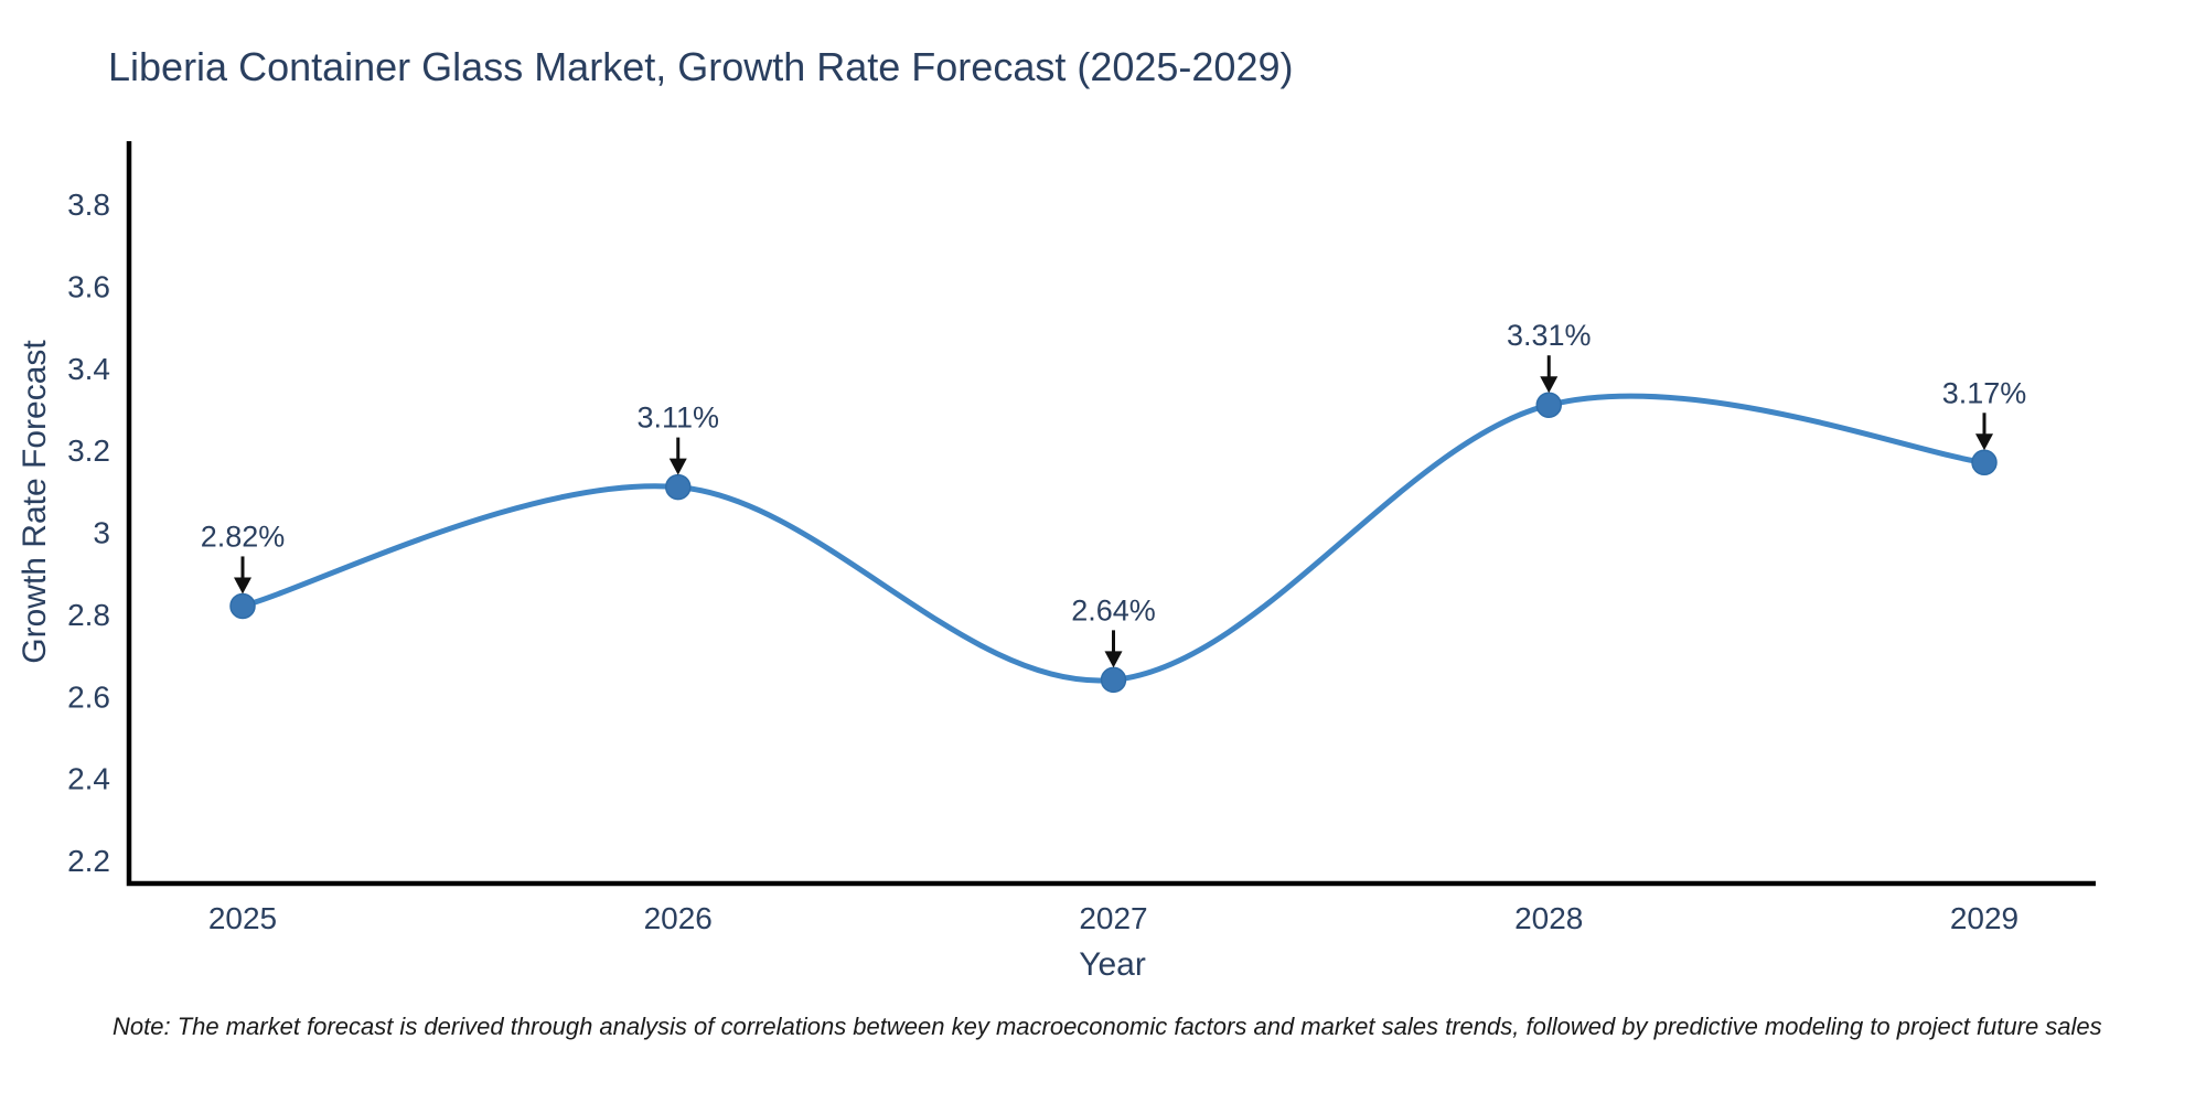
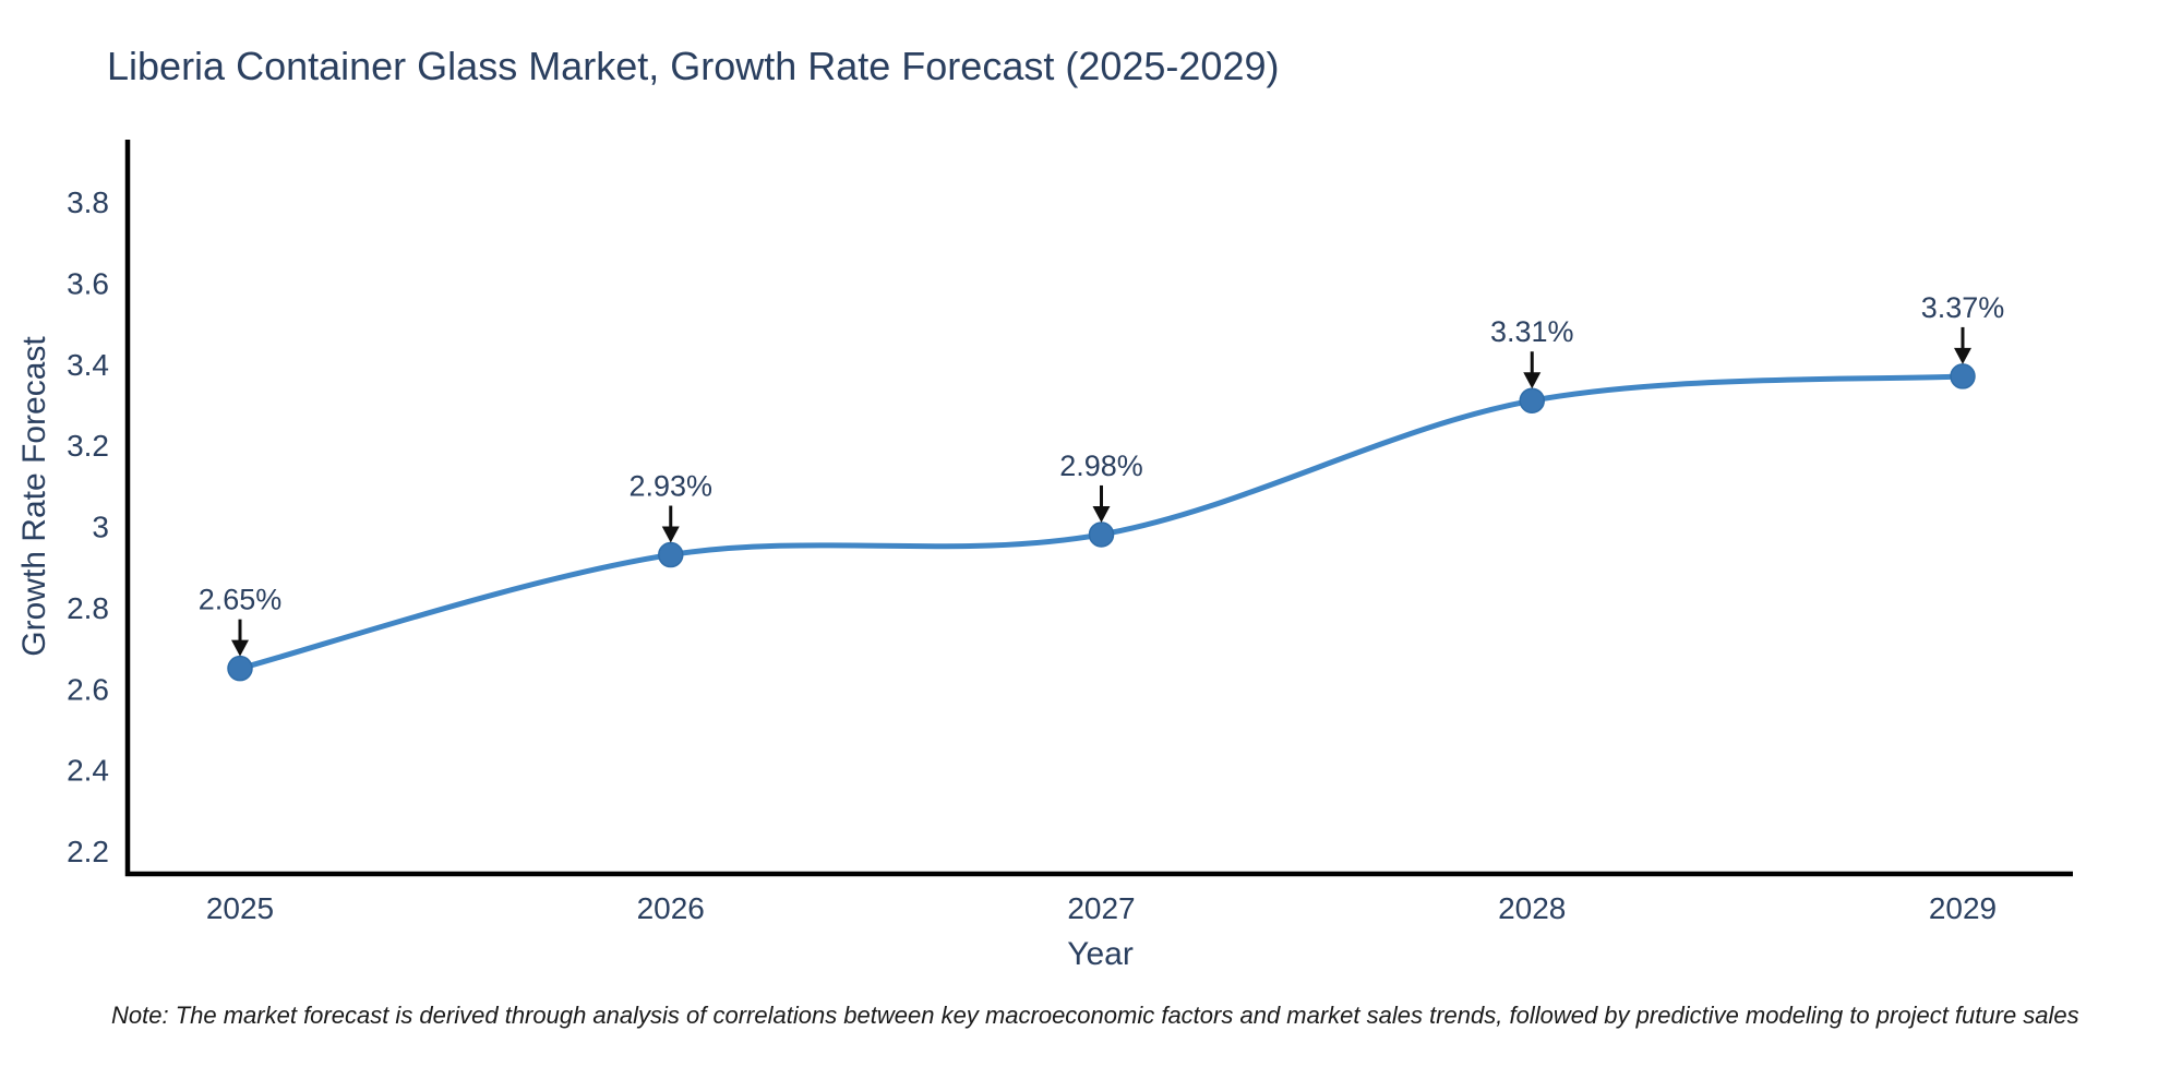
2025: 2.82% -> 2.65%
2026: 3.11% -> 2.93%
2027: 2.64% -> 2.98%
2029: 3.17% -> 3.37%
